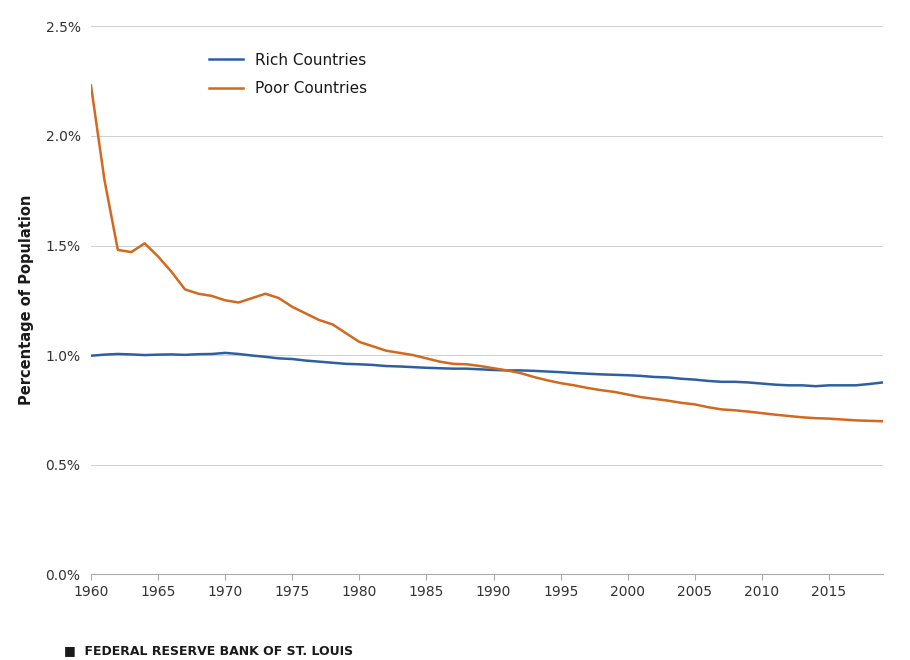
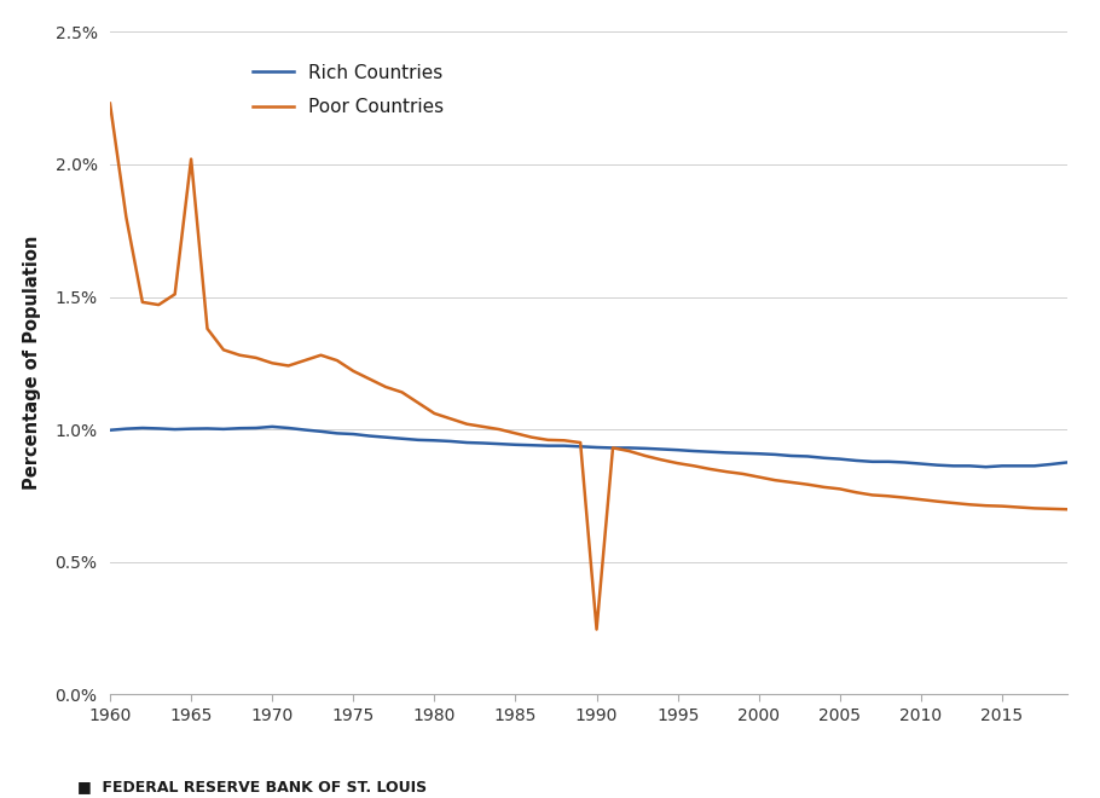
Poor Countries/1965: 1.450% -> 2.020%
Poor Countries/1990: 0.940% -> 0.245%
